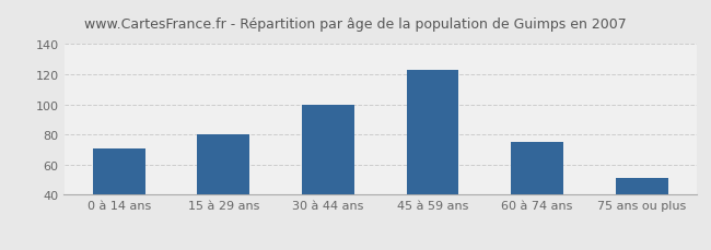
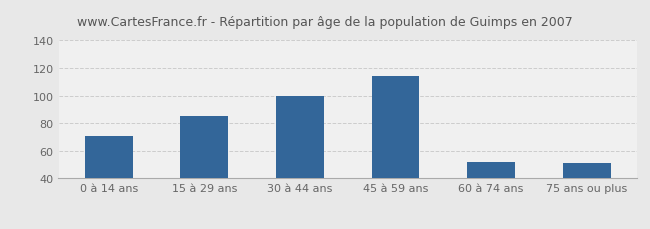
15 à 29 ans: 80 -> 85
45 à 59 ans: 123 -> 114
60 à 74 ans: 75 -> 52
